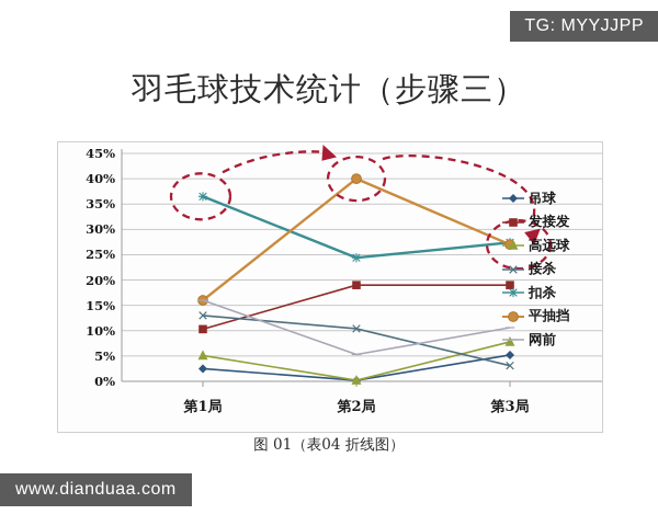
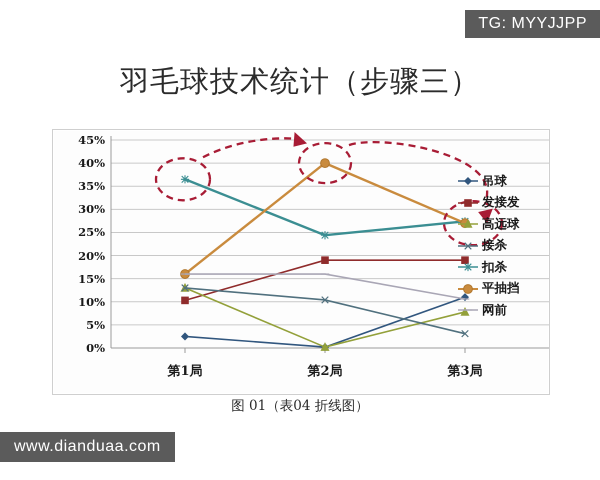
高远球/第1局: 5% -> 13%
网前/第2局: 5% -> 16%
吊球/第3局: 5% -> 11%
